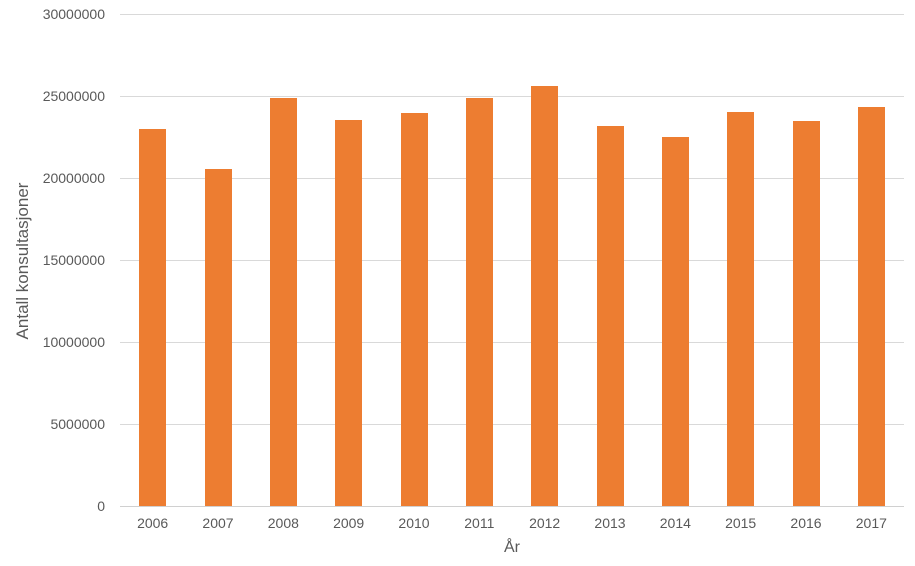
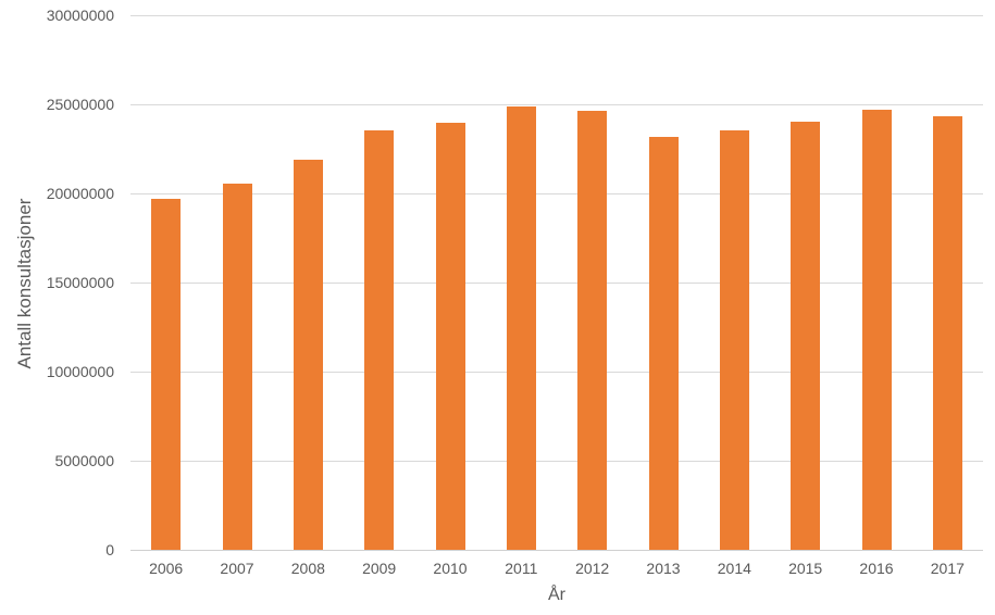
2006: 23000000 -> 19700000
2008: 24900000 -> 21900000
2012: 25600000 -> 24600000
2014: 22500000 -> 23600000
2016: 23500000 -> 24700000
